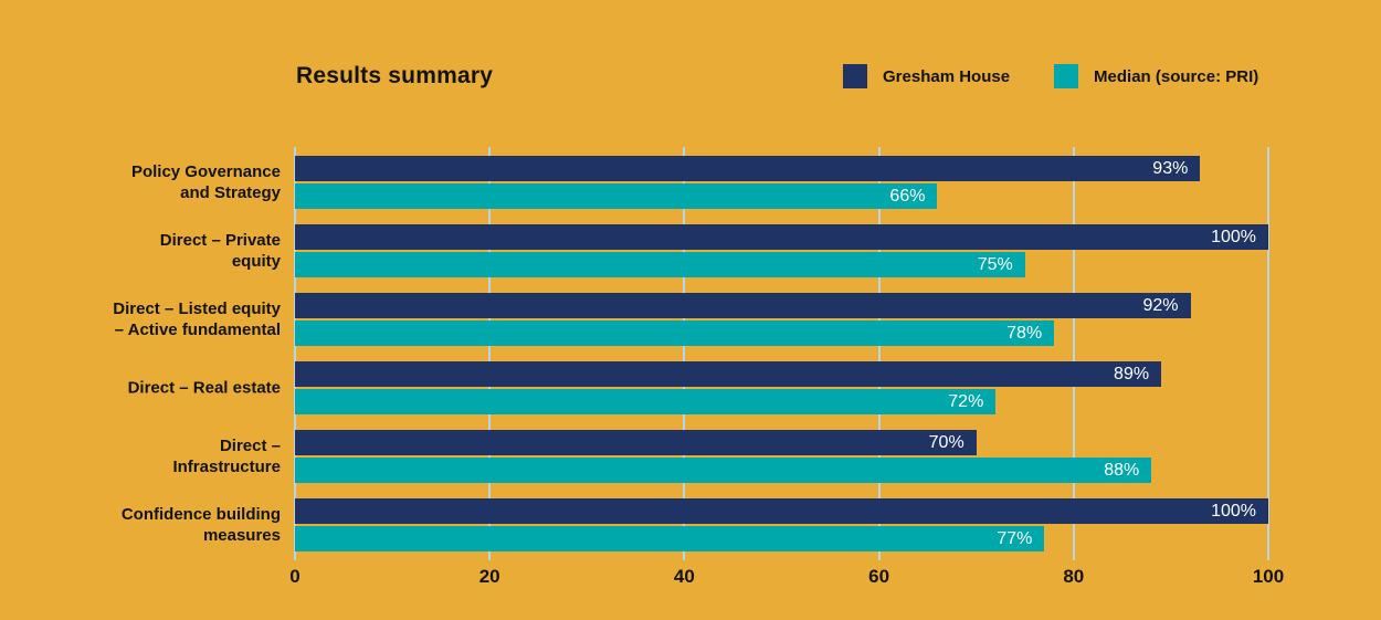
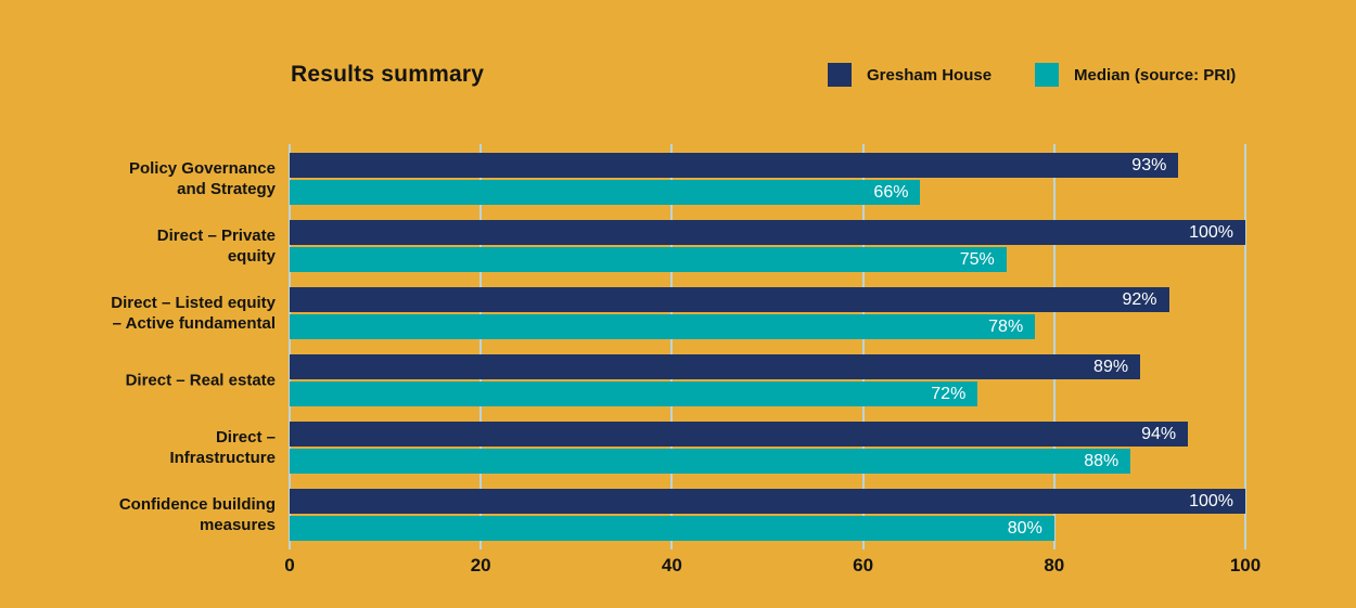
Gresham House/Direct – Infrastructure: 70% -> 94%
Median (source: PRI)/Confidence building measures: 77% -> 80%
